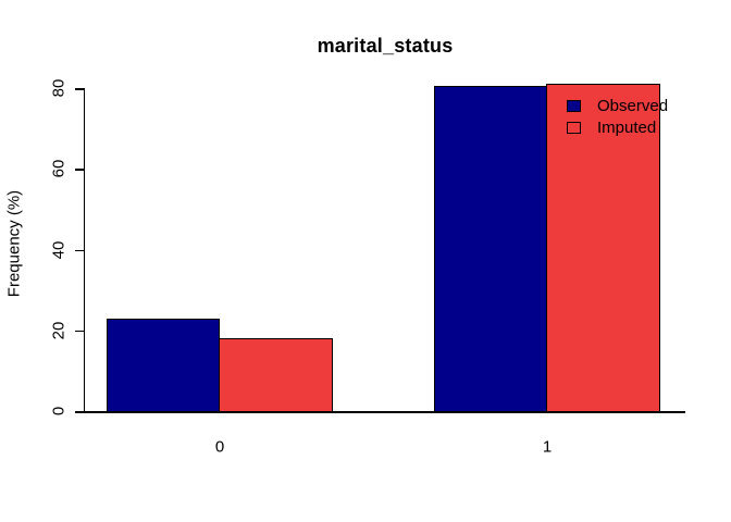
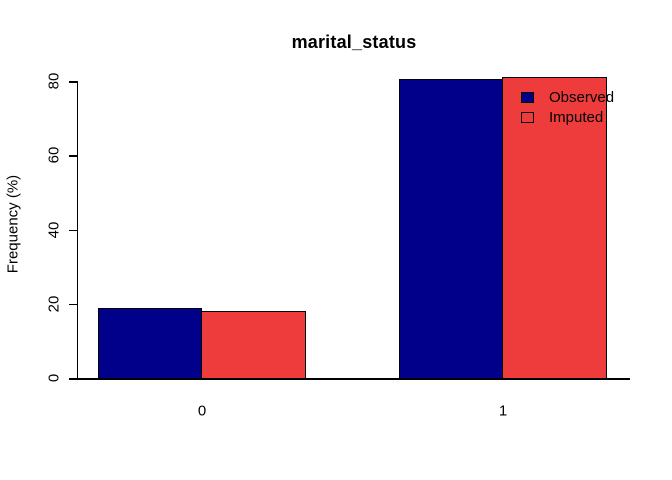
Observed/0: 23 -> 19
